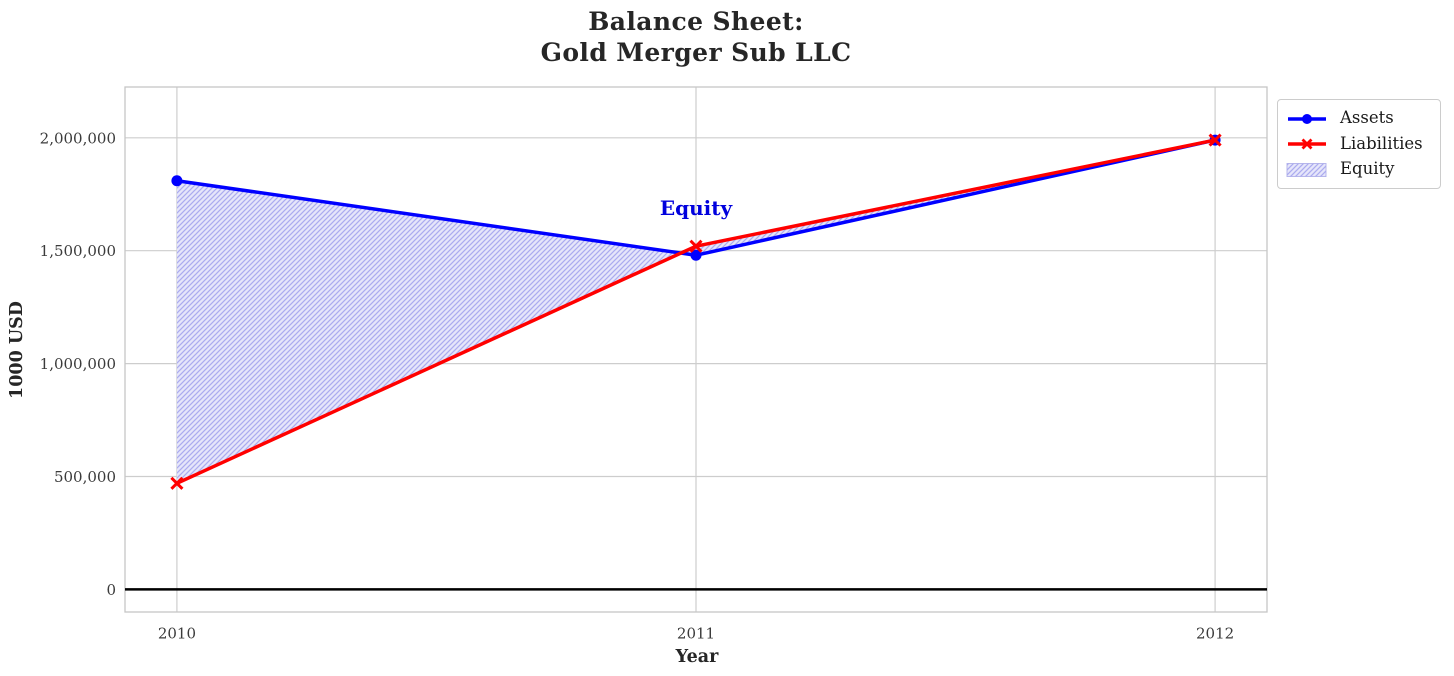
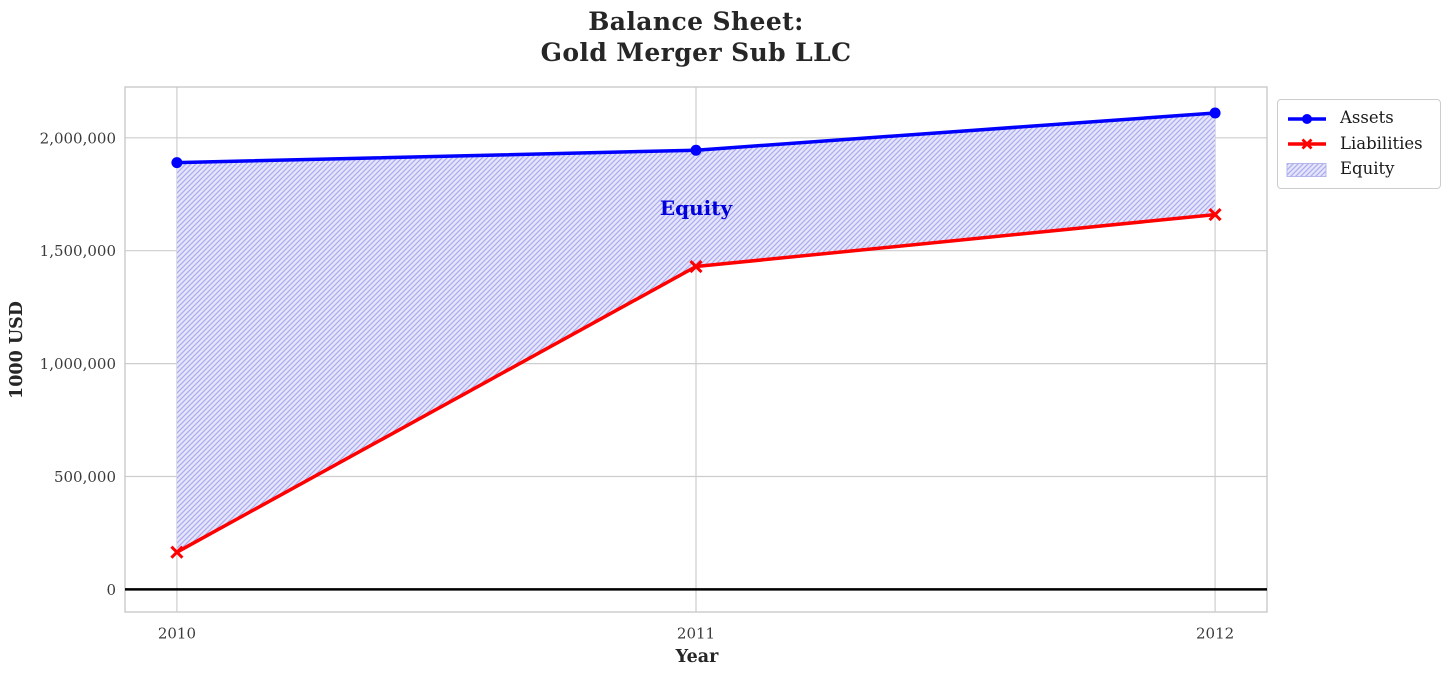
Assets/2010: 1810000 -> 1890000
Liabilities/2010: 470000 -> 160000
Assets/2011: 1480000 -> 1940000
Liabilities/2011: 1520000 -> 1430000
Assets/2012: 1990000 -> 2110000
Liabilities/2012: 1990000 -> 1660000
